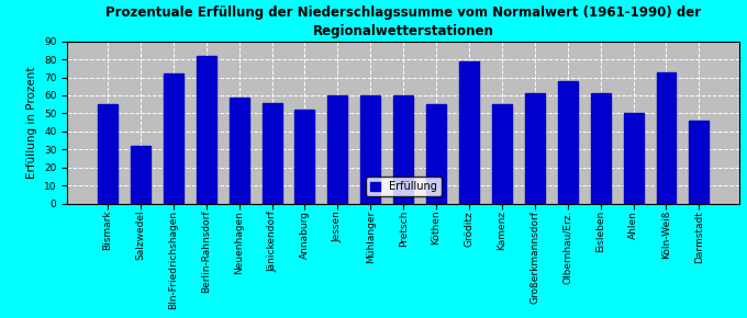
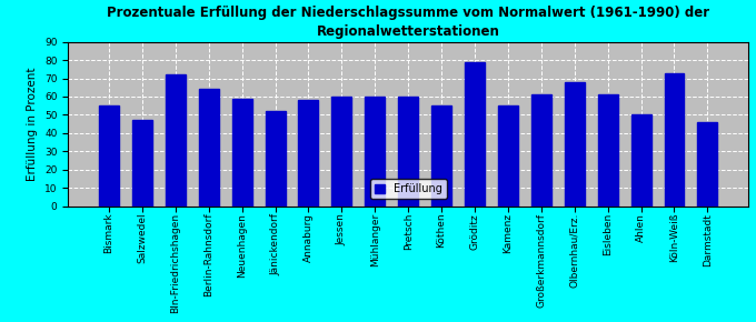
Salzwedel: 32 -> 47
Berlin-Rahnsdorf: 82 -> 64
Jänickendorf: 56 -> 52
Annaburg: 52 -> 58
